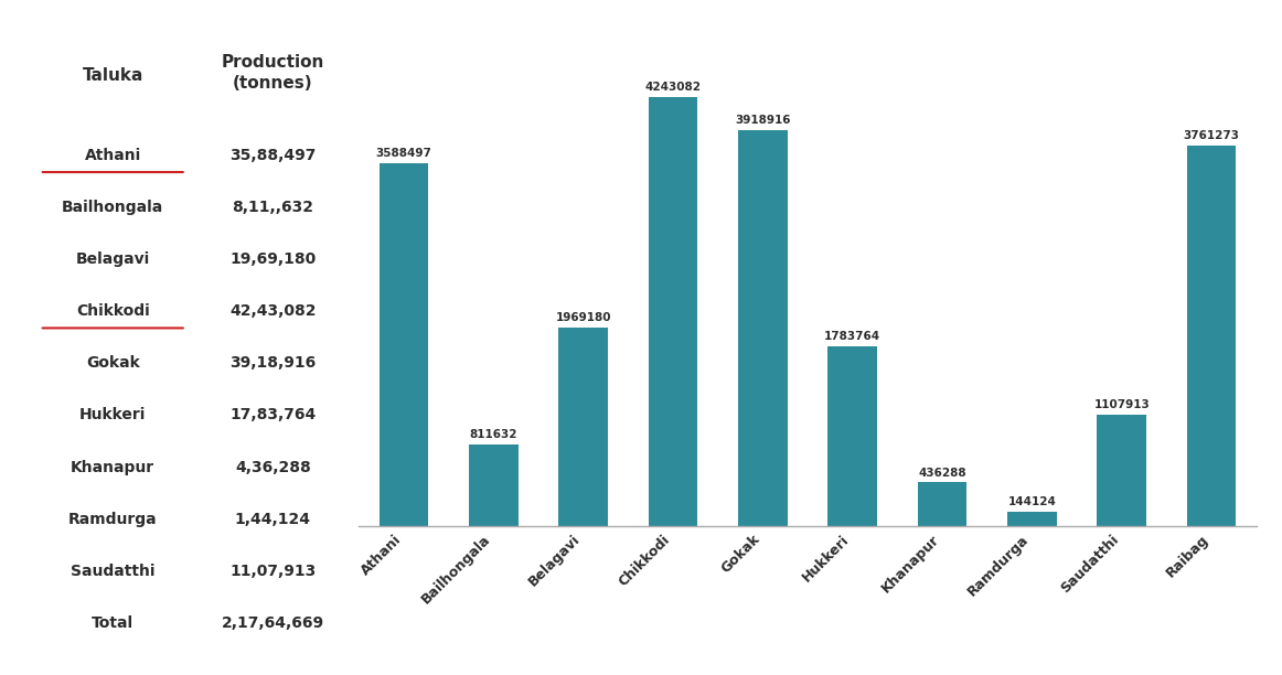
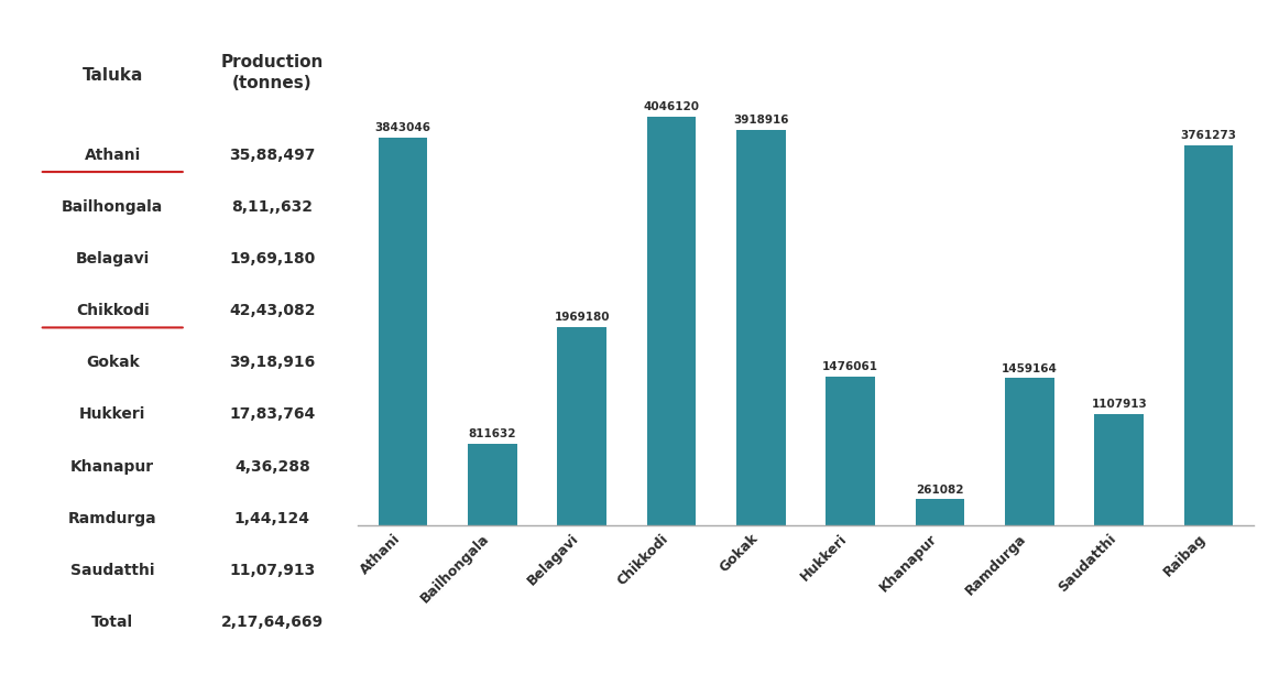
Athani: 3588497 -> 3843046
Chikkodi: 4243082 -> 4046120
Hukkeri: 1783764 -> 1476061
Khanapur: 436288 -> 261082
Ramdurga: 144124 -> 1459164
